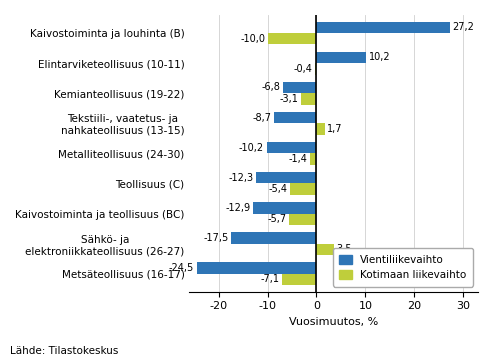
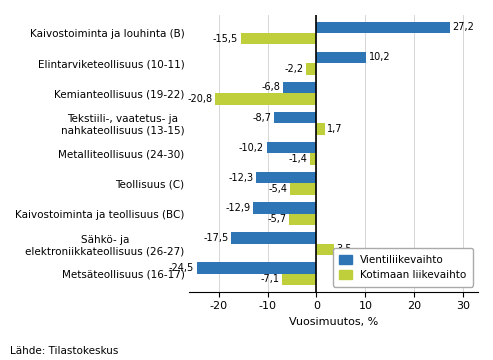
Kotimaan liikevaihto/Kaivostoiminta ja louhinta (B): -10,0 -> -15,5
Kotimaan liikevaihto/Elintarviketeollisuus (10-11): -0,4 -> -2,2
Kotimaan liikevaihto/Kemianteollisuus (19-22): -3,1 -> -20,8
